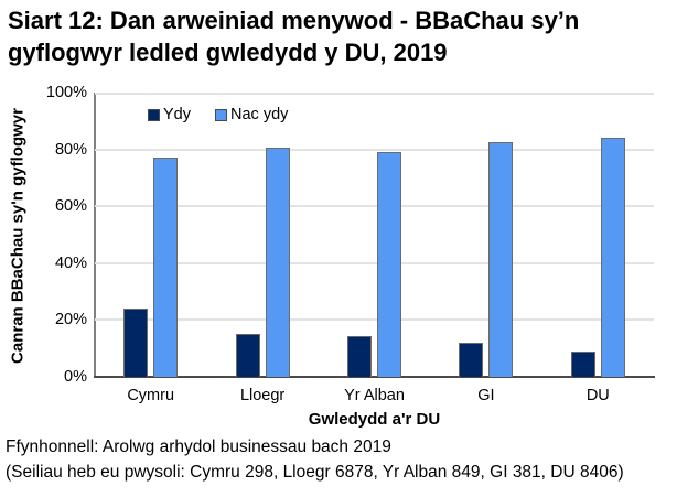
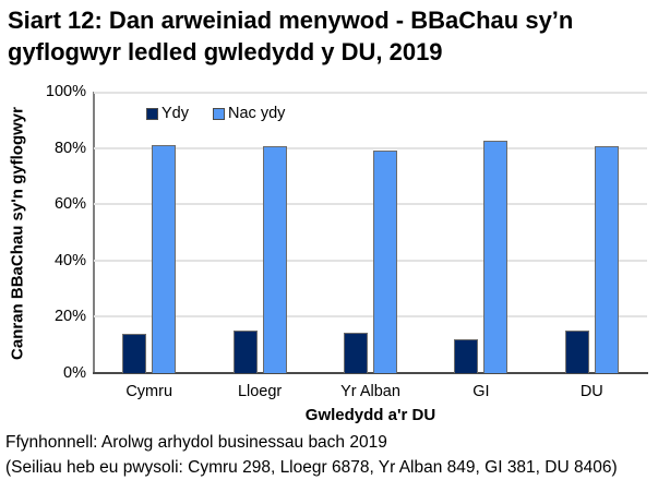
Ydy/Cymru: 24% -> 14%
Nac ydy/Cymru: 77% -> 81%
Ydy/DU: 9% -> 15%
Nac ydy/DU: 84% -> 80%
